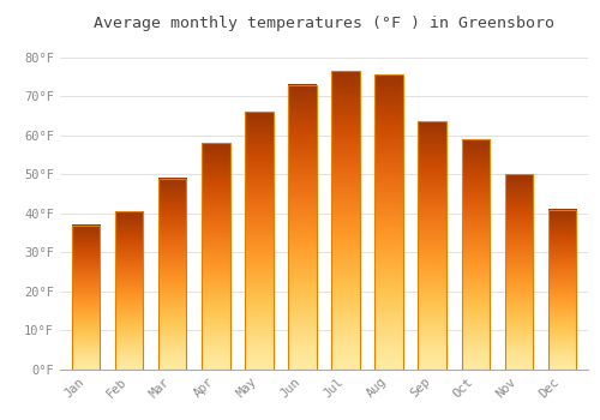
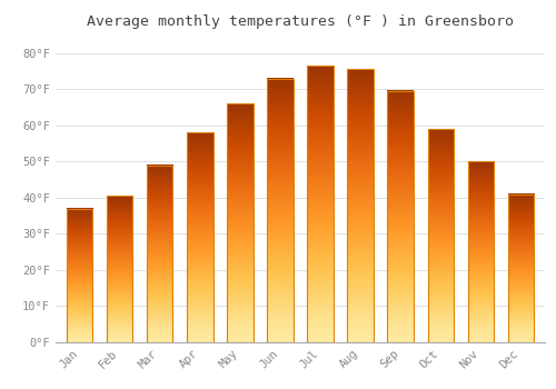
Sep: 63.5°F -> 69.5°F
